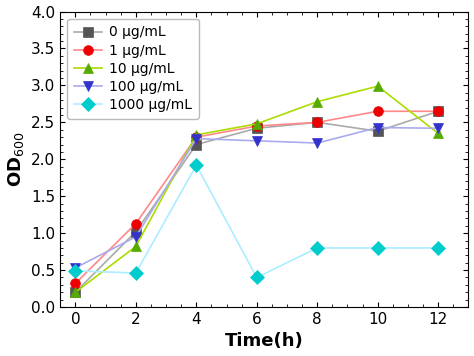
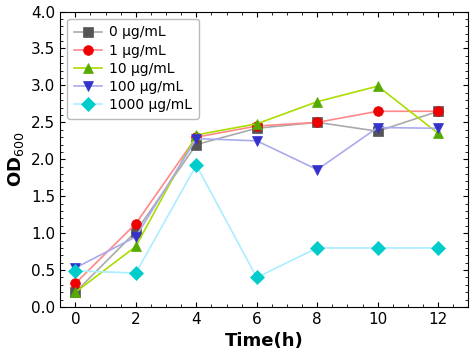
100 μg/mL/8: 2.22 -> 1.86
